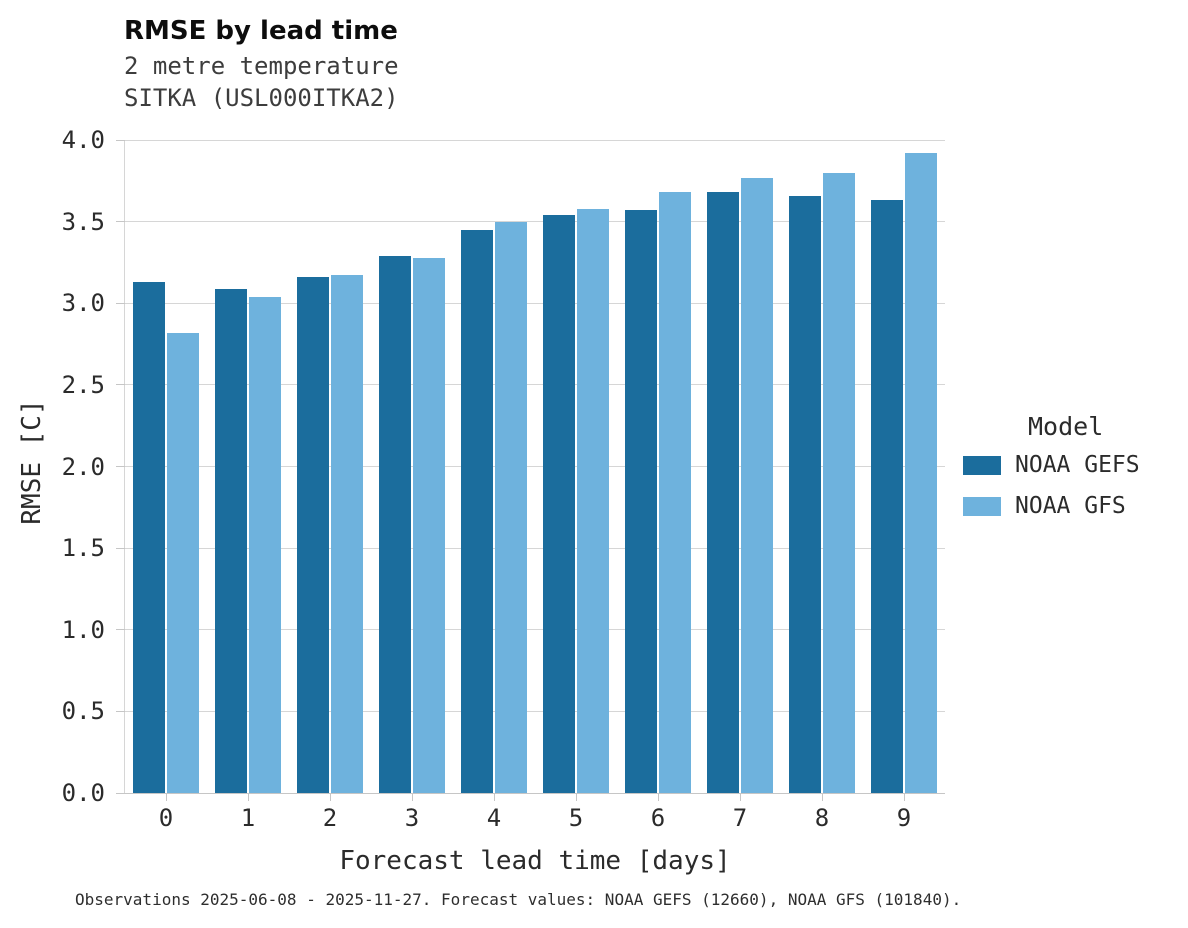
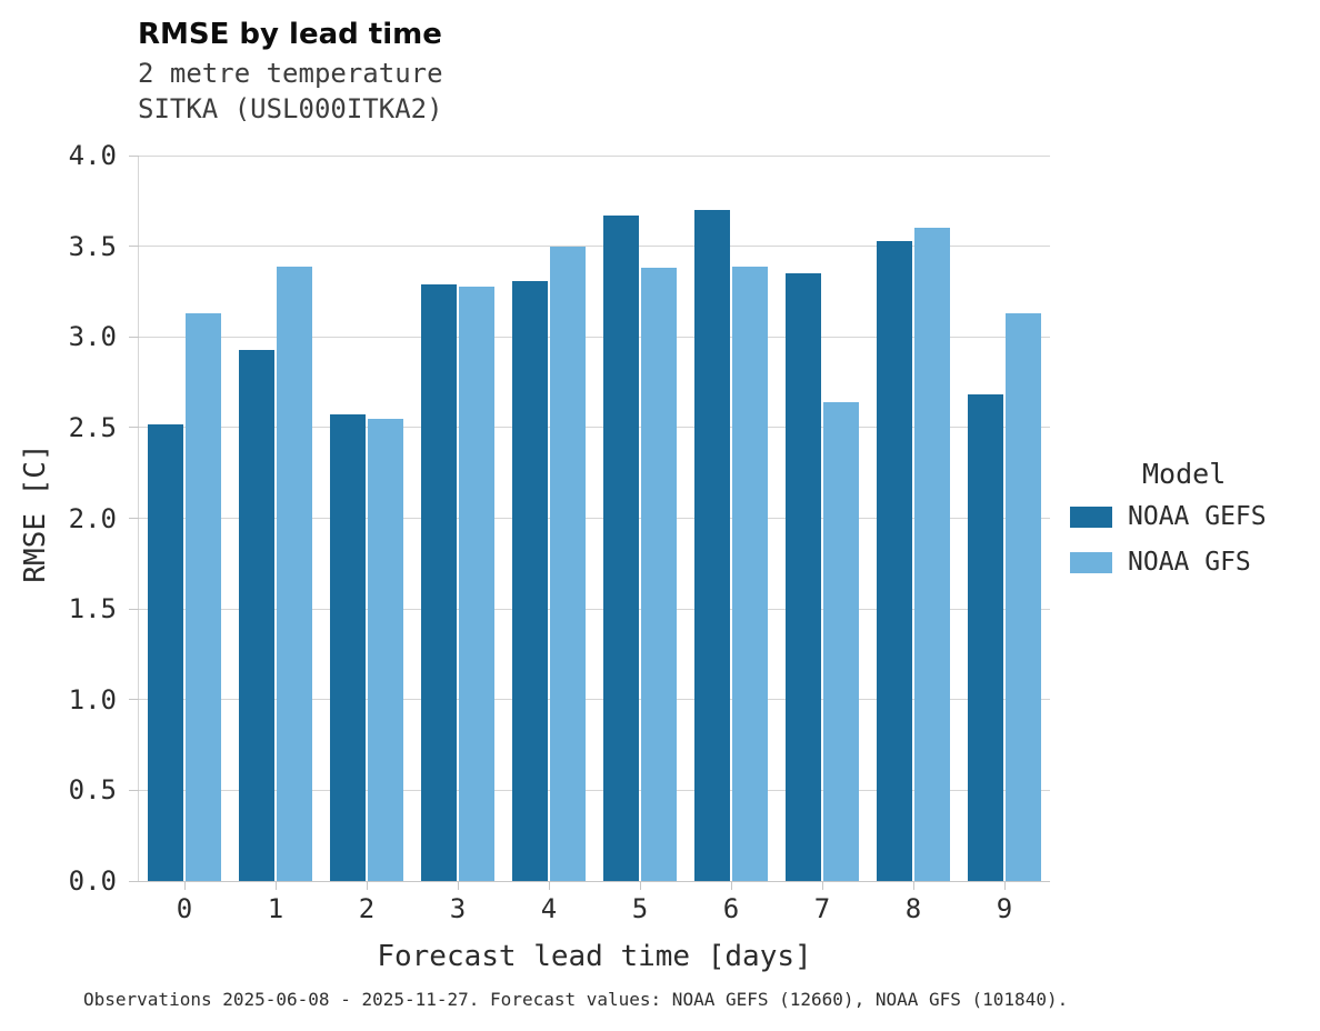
NOAA GEFS/0: 3.13 -> 2.52
NOAA GFS/0: 2.82 -> 3.13
NOAA GEFS/1: 3.09 -> 2.93
NOAA GFS/1: 3.04 -> 3.39
NOAA GEFS/2: 3.16 -> 2.57
NOAA GFS/2: 3.17 -> 2.55
NOAA GEFS/4: 3.45 -> 3.31
NOAA GEFS/5: 3.54 -> 3.67
NOAA GFS/5: 3.58 -> 3.38
NOAA GEFS/6: 3.57 -> 3.70
NOAA GFS/6: 3.68 -> 3.39
NOAA GEFS/7: 3.68 -> 3.35
NOAA GFS/7: 3.77 -> 2.64
NOAA GEFS/8: 3.66 -> 3.53
NOAA GFS/8: 3.80 -> 3.60
NOAA GEFS/9: 3.63 -> 2.68
NOAA GFS/9: 3.92 -> 3.13
